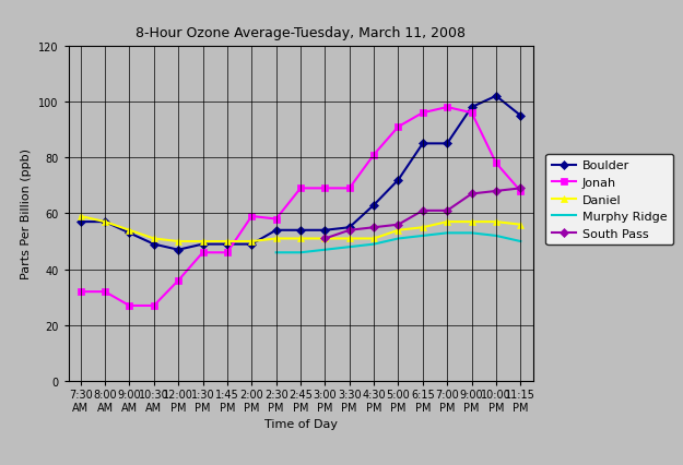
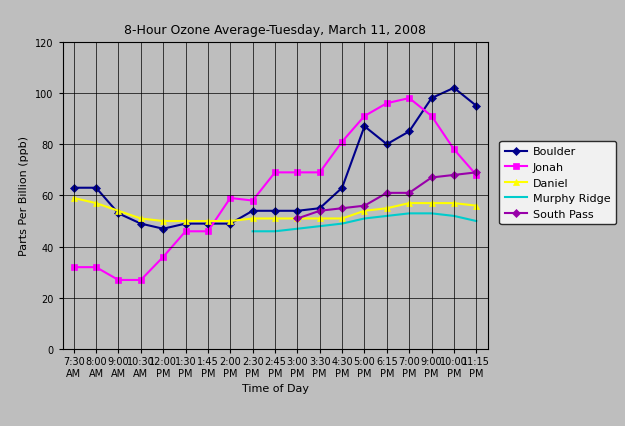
Boulder/7:30 AM: 57 -> 63
Boulder/8:00 AM: 57 -> 63
Boulder/5:00 PM: 72 -> 87
Boulder/6:15 PM: 85 -> 80
Jonah/9:00 PM: 96 -> 91
